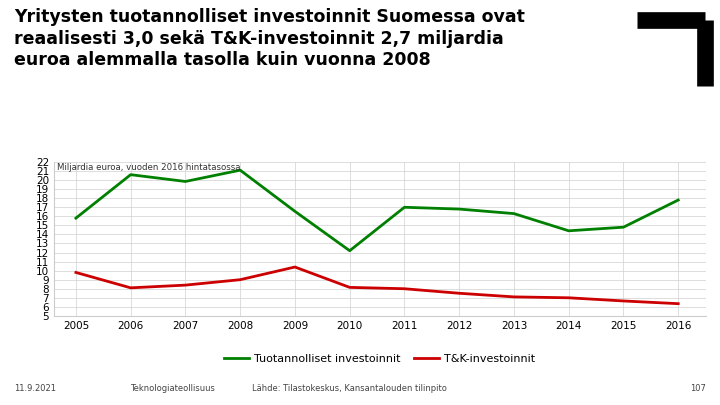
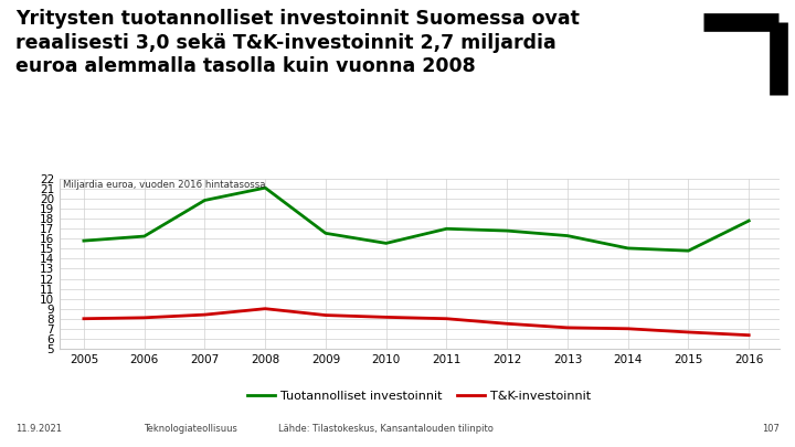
T&K-investoinnit/2005: 9.8 -> 8.0
Tuotannolliset investoinnit/2006: 20.6 -> 16.2
T&K-investoinnit/2009: 10.4 -> 8.3
Tuotannolliset investoinnit/2010: 12.2 -> 15.6
Tuotannolliset investoinnit/2014: 14.4 -> 15.1
